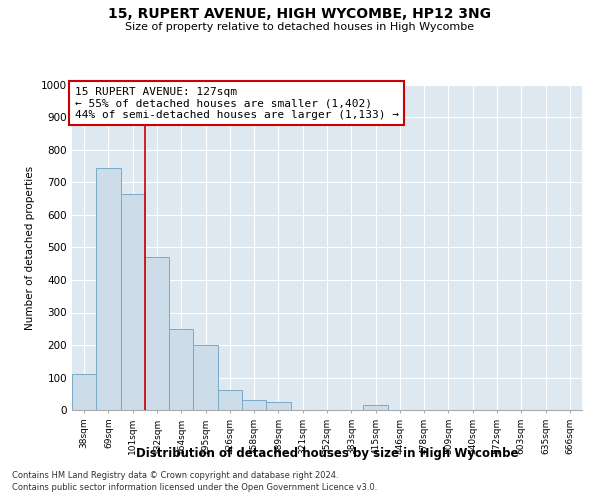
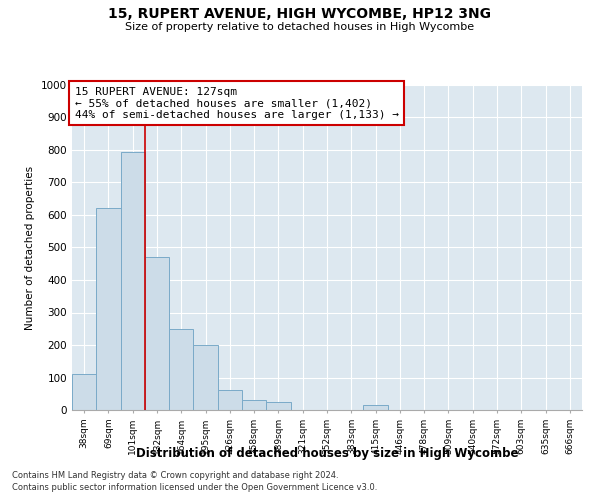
69sqm: 745 -> 620
101sqm: 665 -> 795
